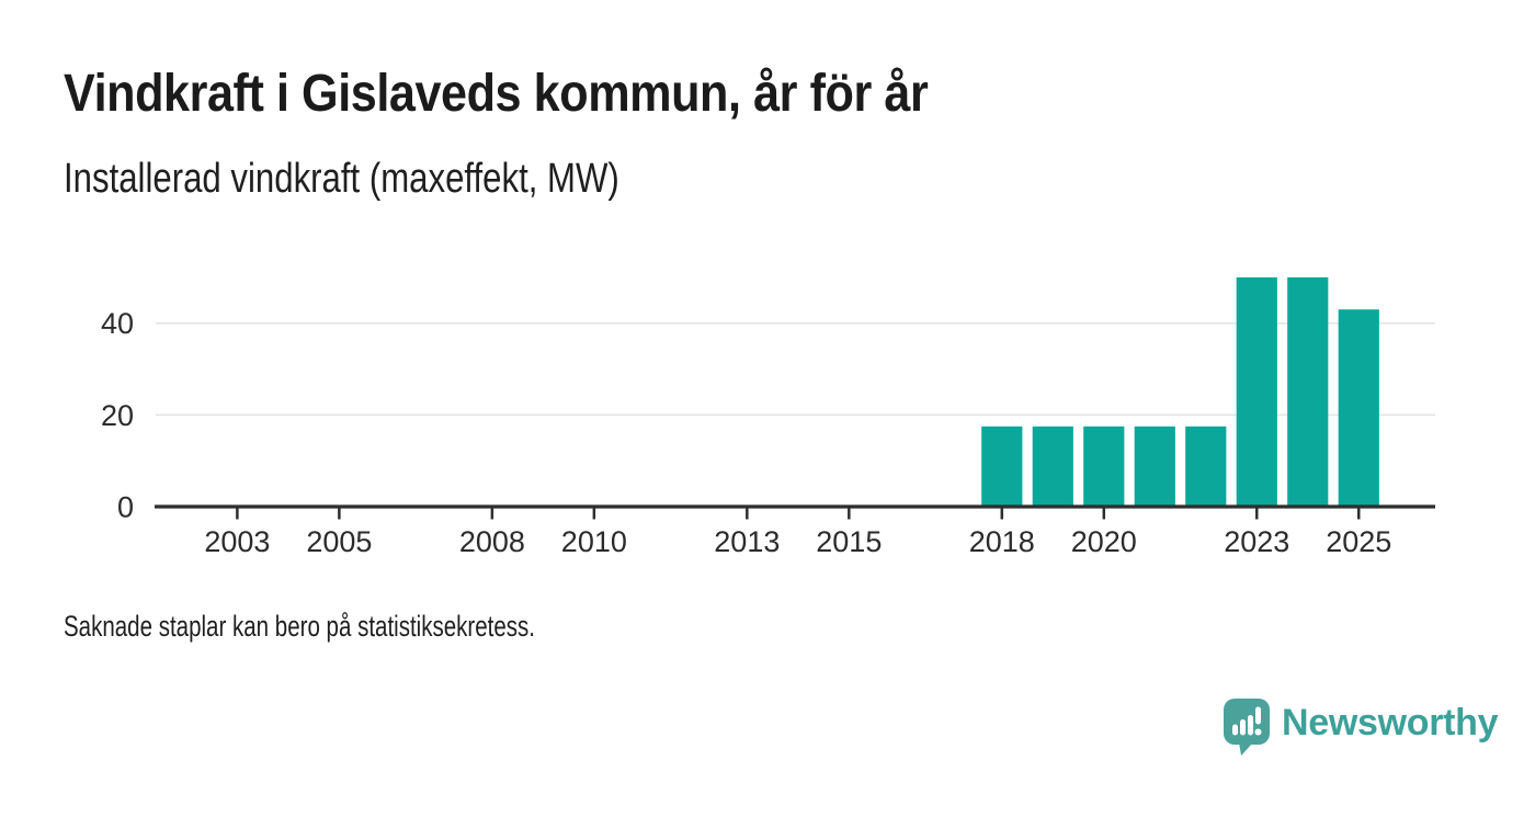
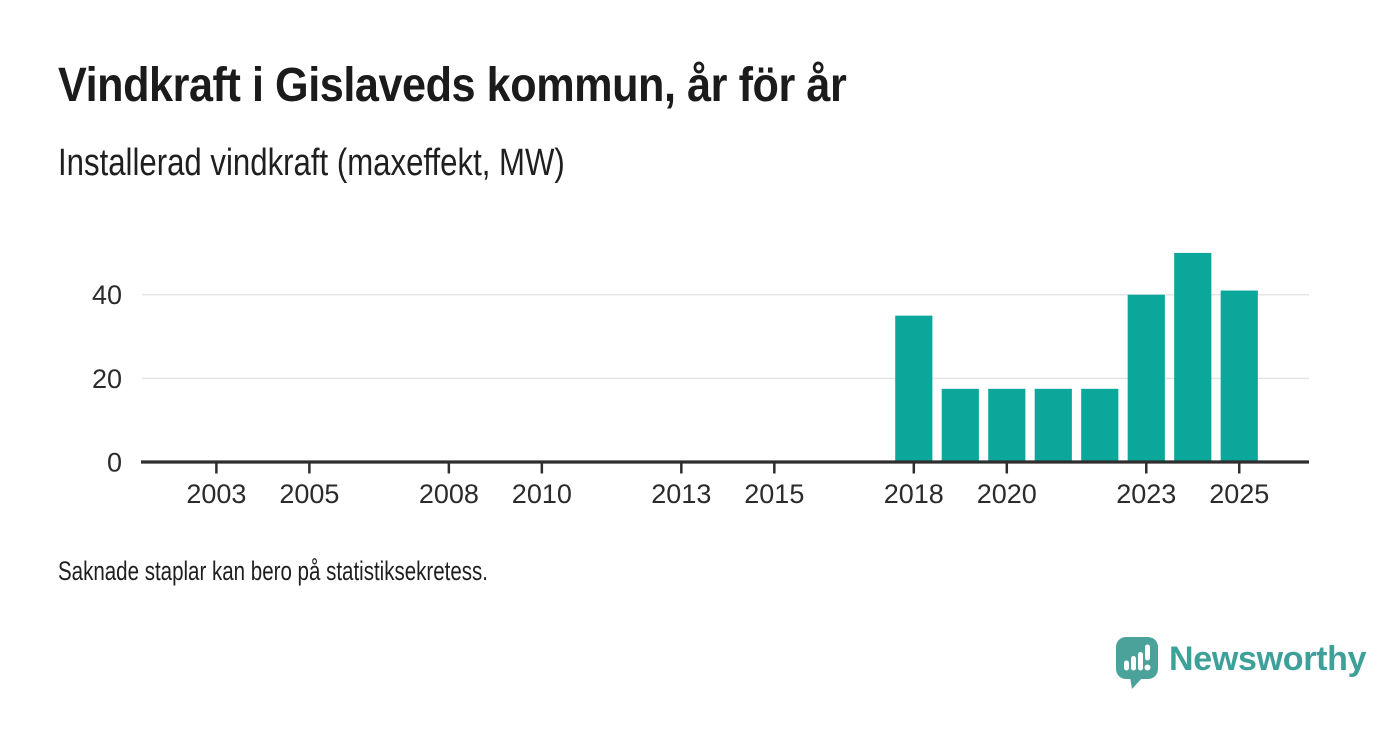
2018: 18 -> 35
2023: 50 -> 40
2025: 43 -> 41
